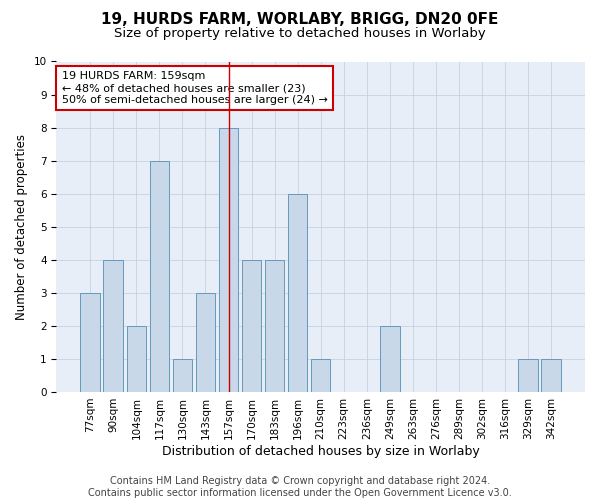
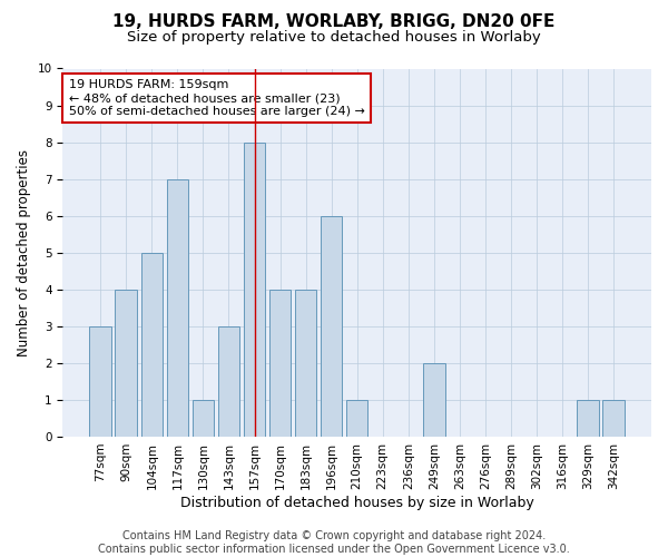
104sqm: 2 -> 5
